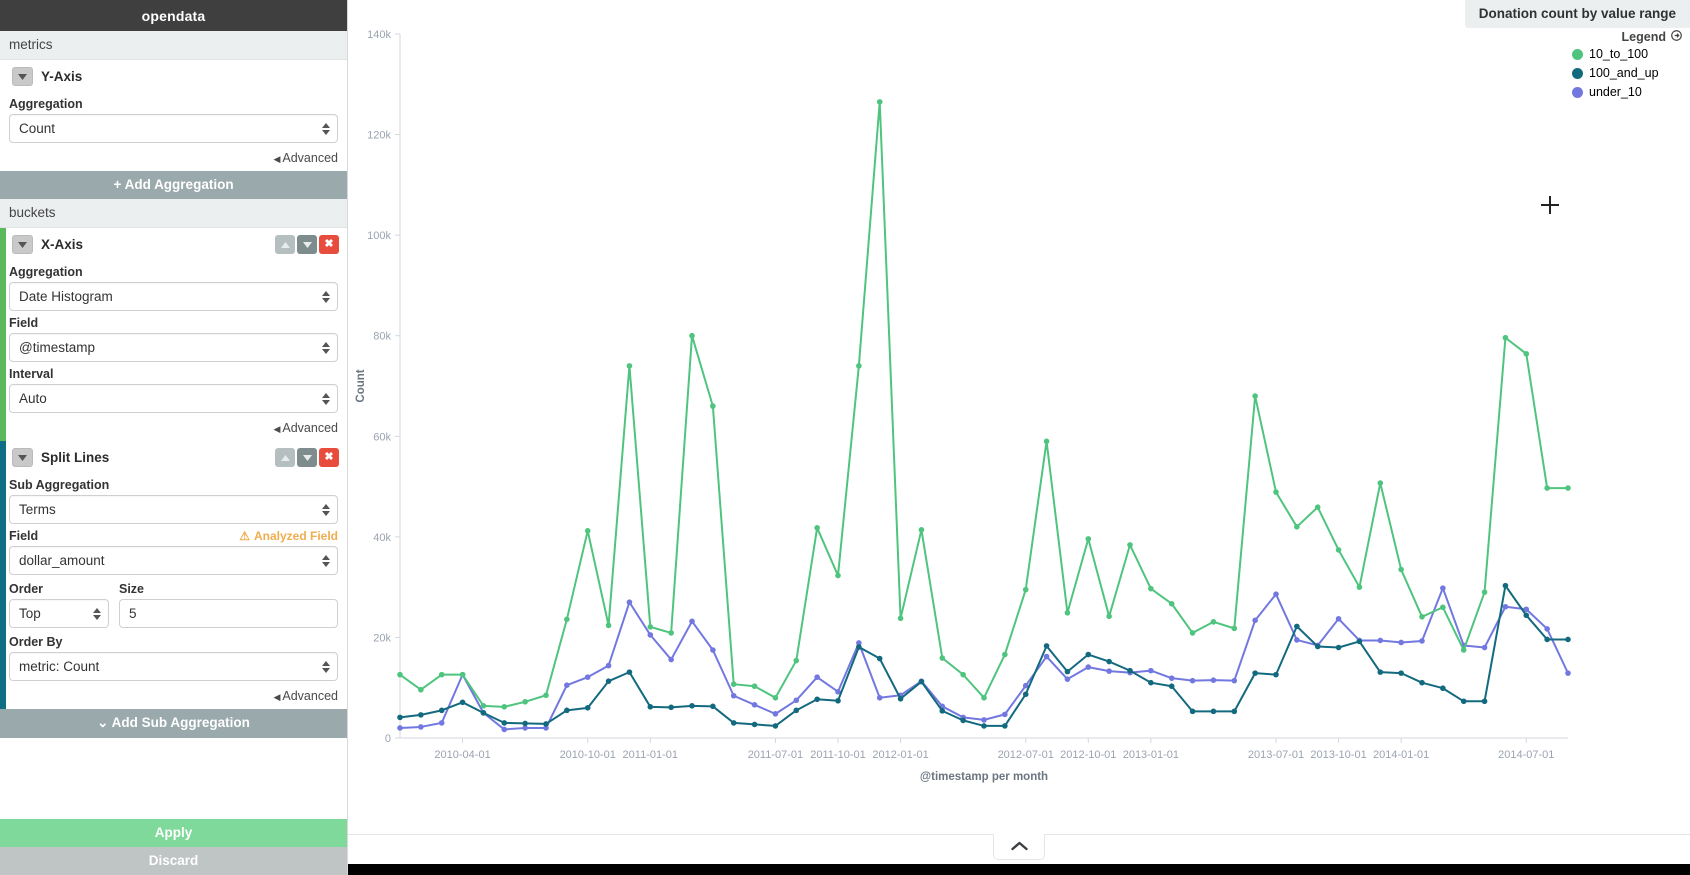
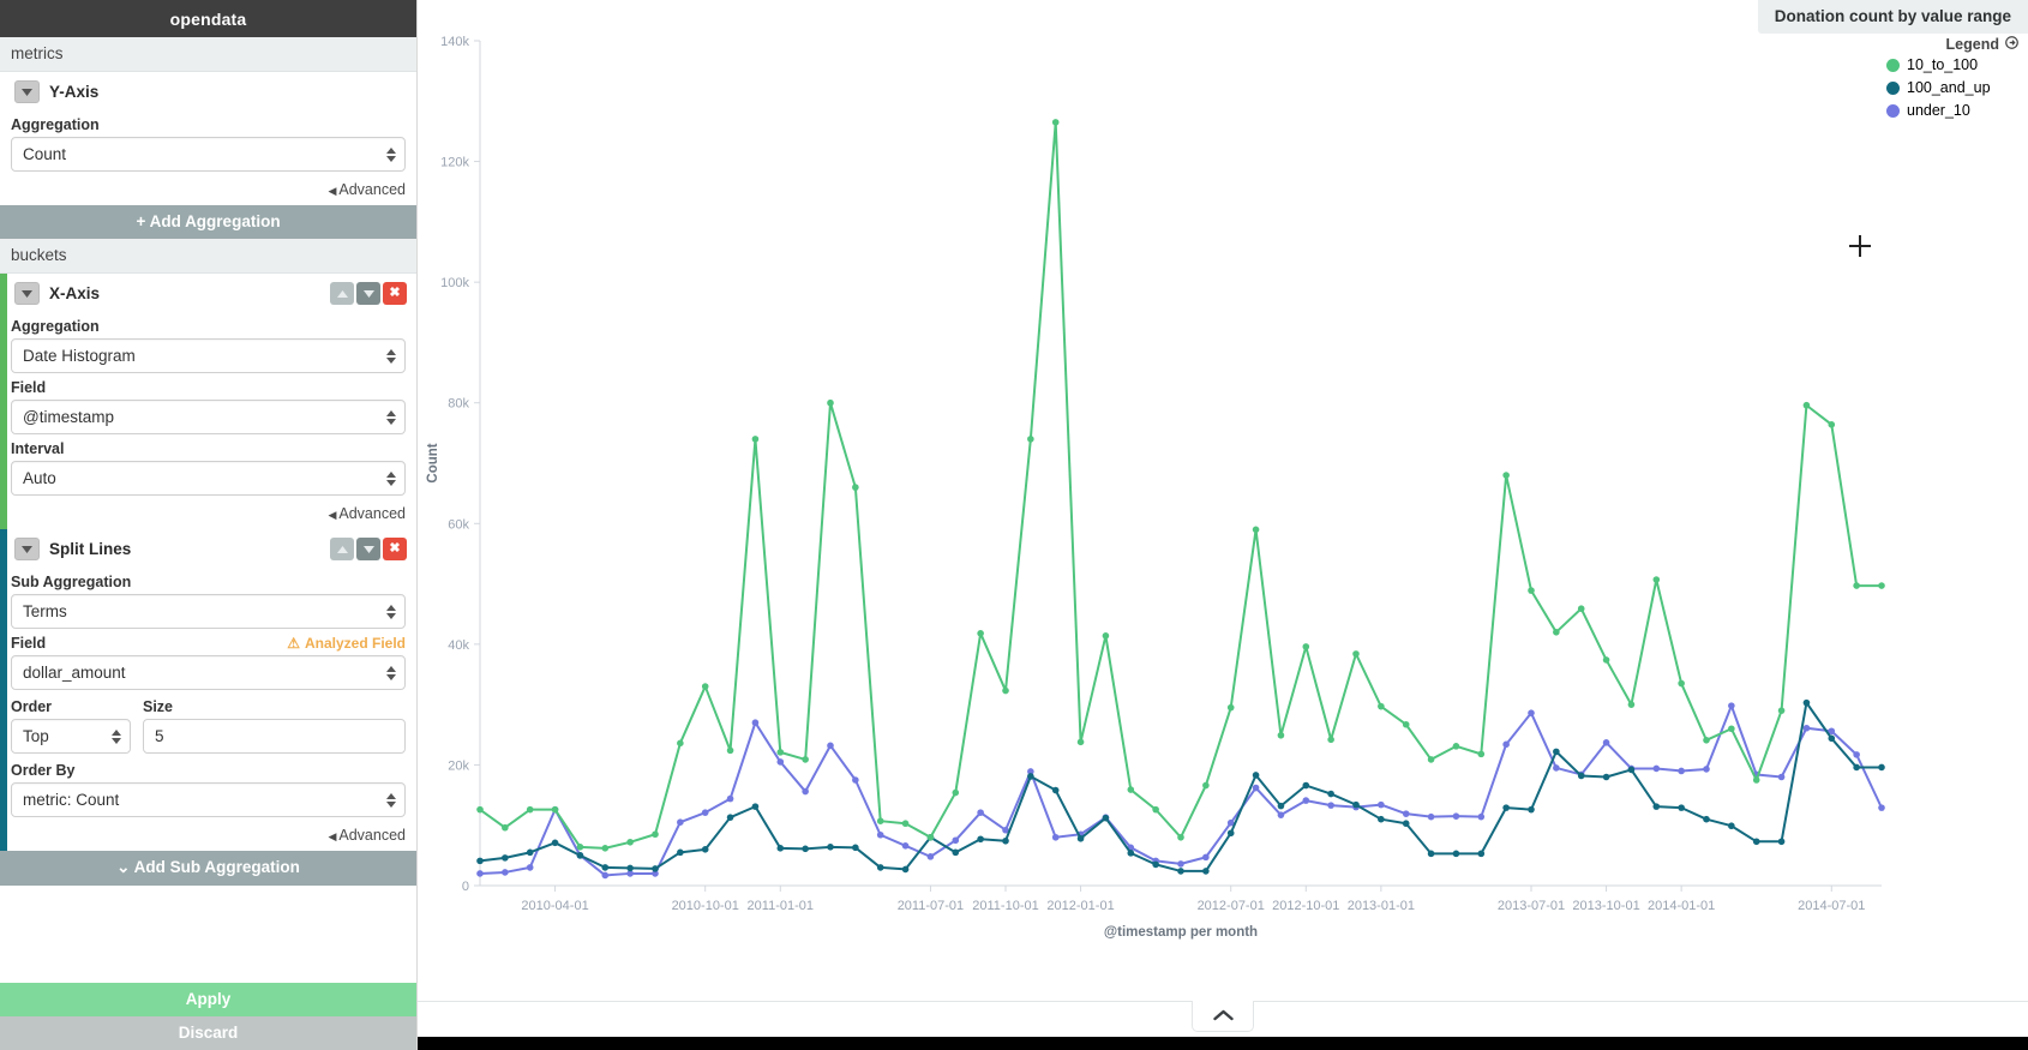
10_to_100/2010-10-01: 41k -> 33k
100_and_up/2011-07-01: 2k -> 8k
